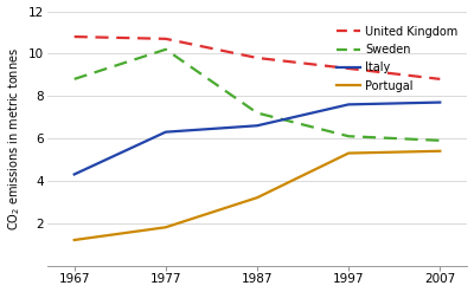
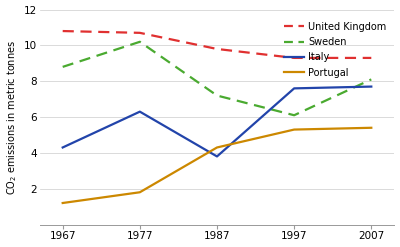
Italy/1987: 6.6 -> 3.8
Portugal/1987: 3.2 -> 4.3
United Kingdom/2007: 8.8 -> 9.3
Sweden/2007: 5.9 -> 8.1
